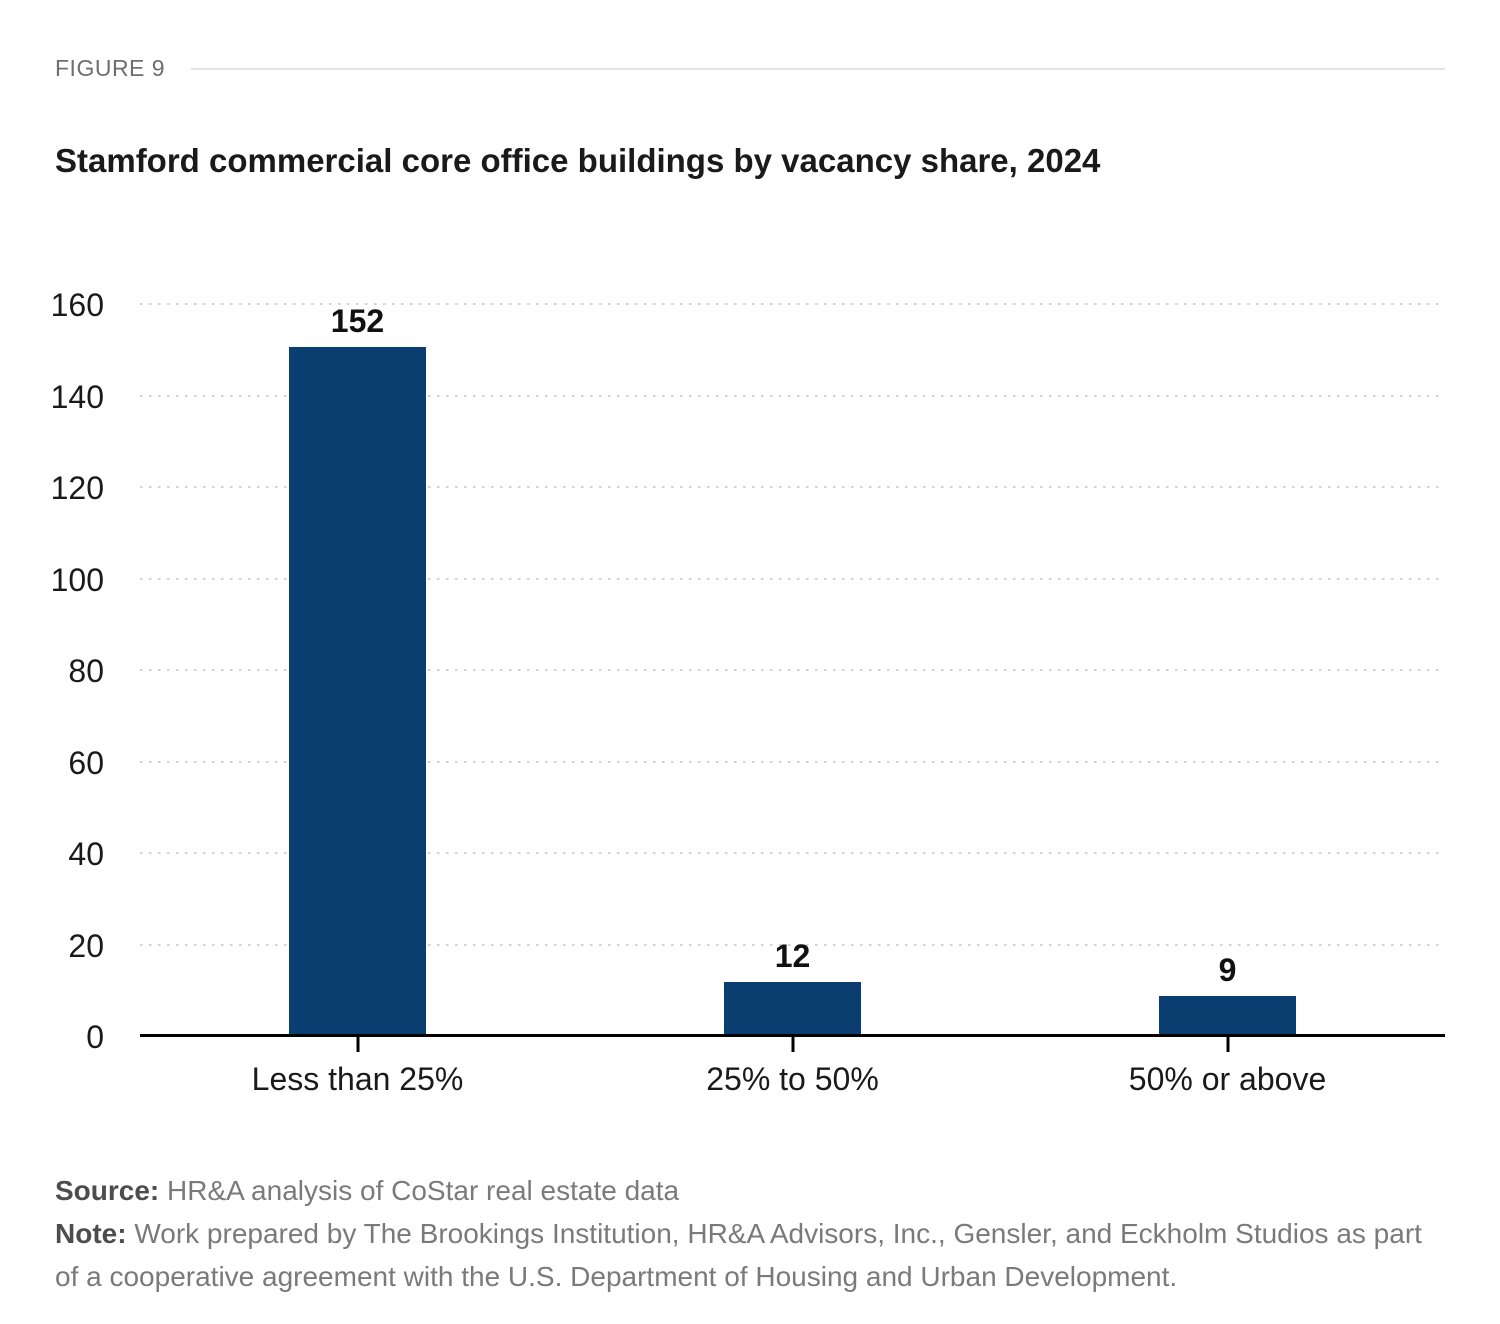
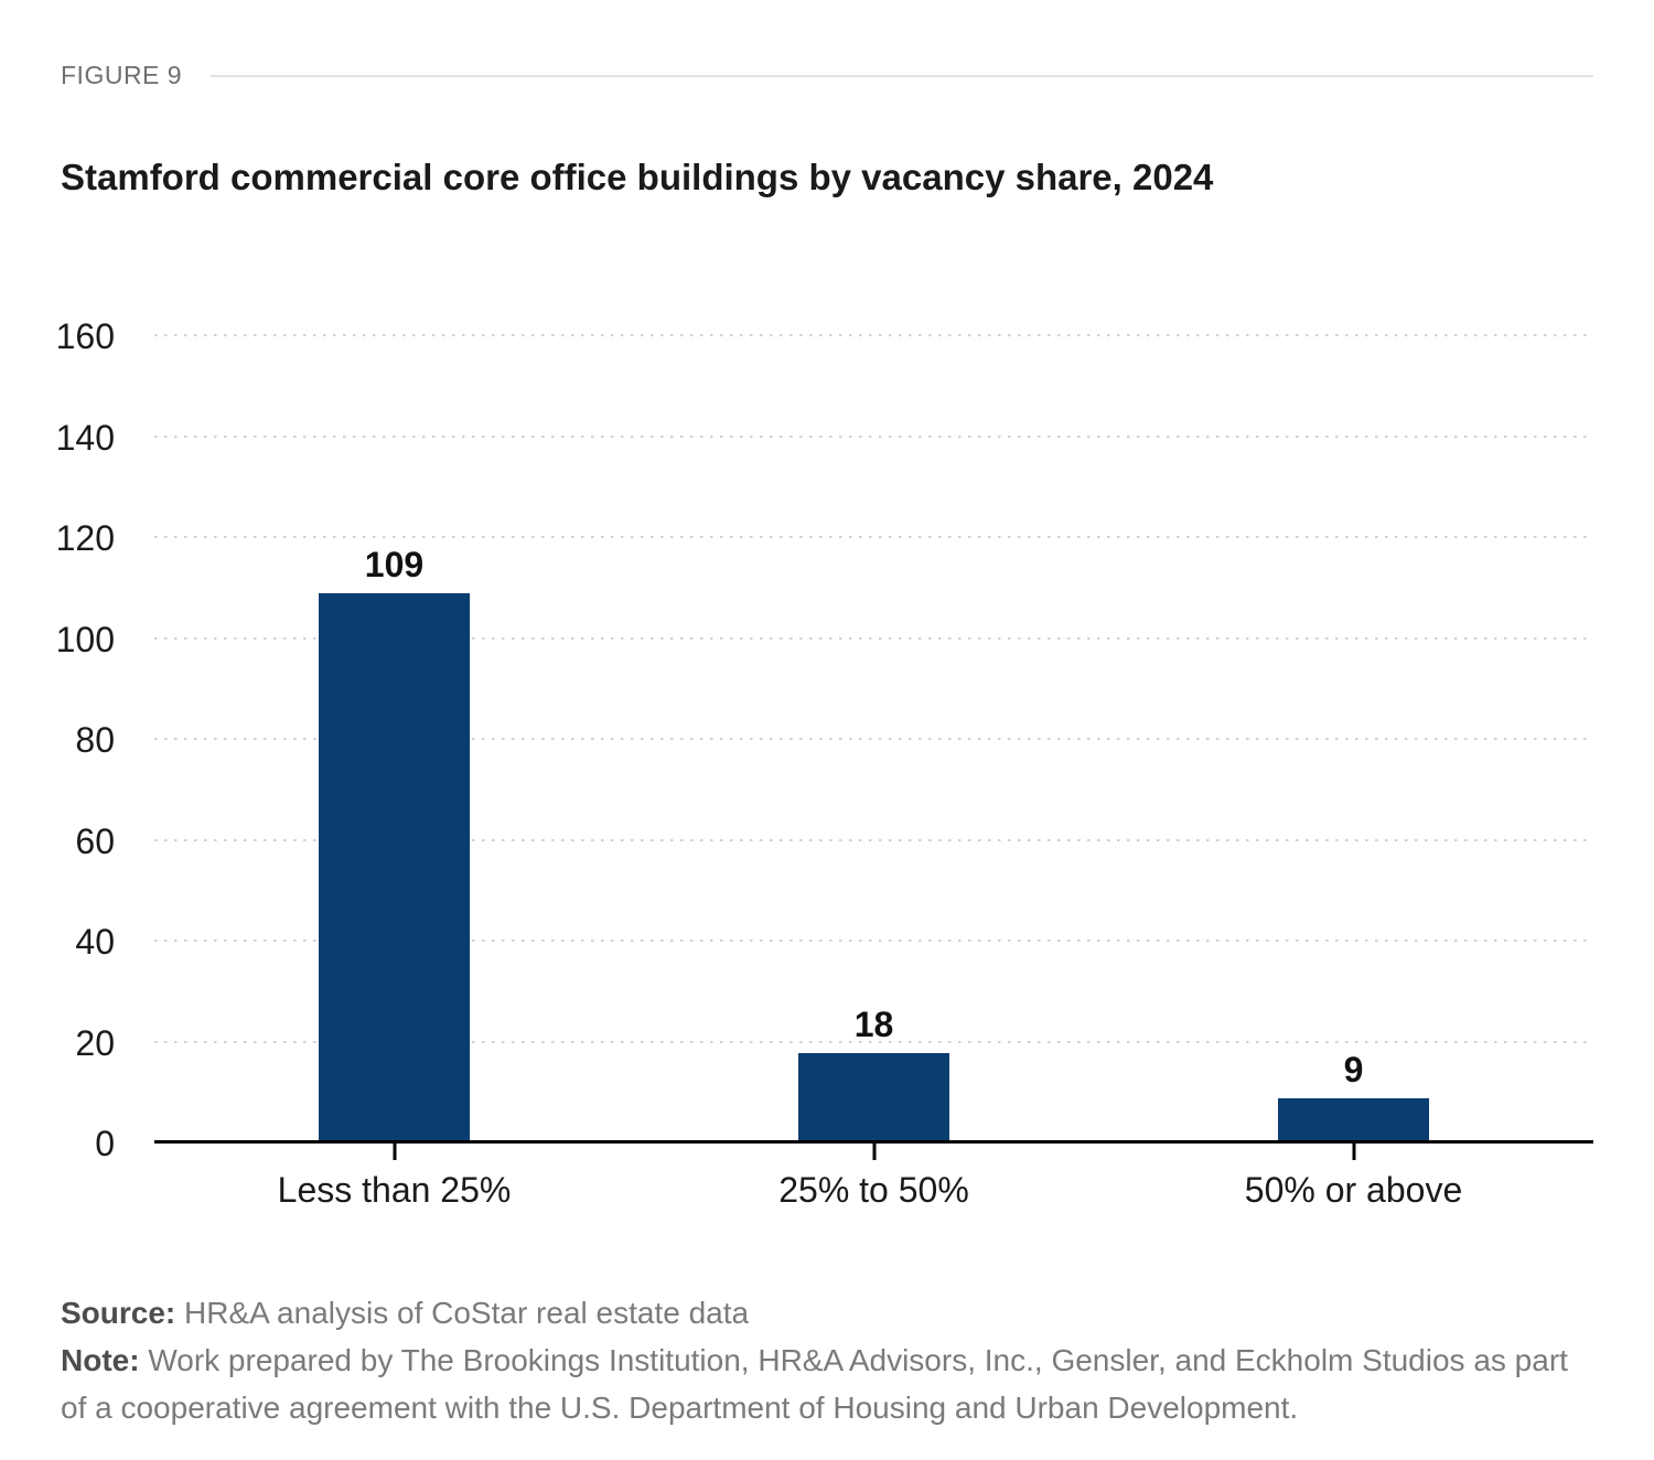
Less than 25%: 152 -> 109
25% to 50%: 12 -> 18
